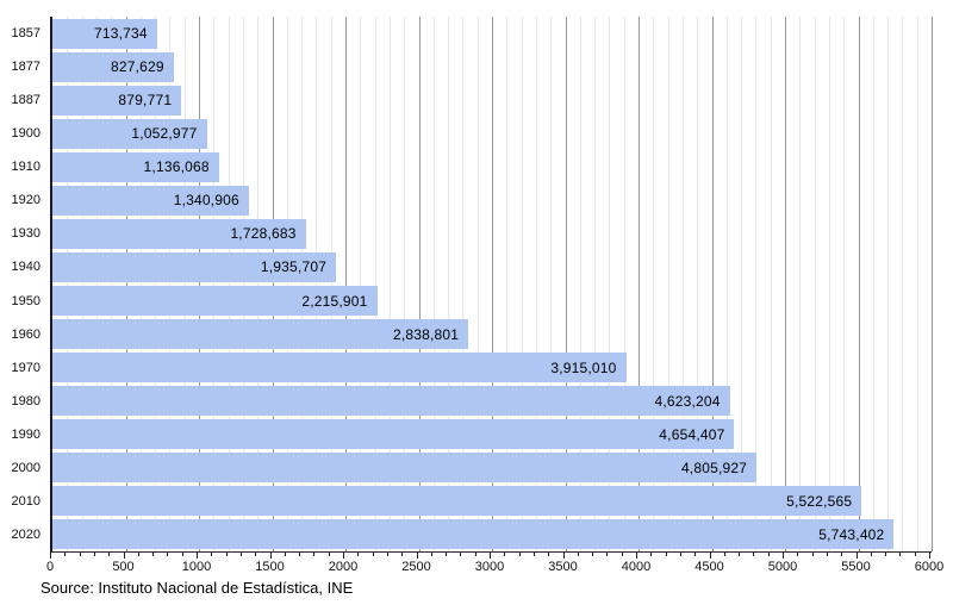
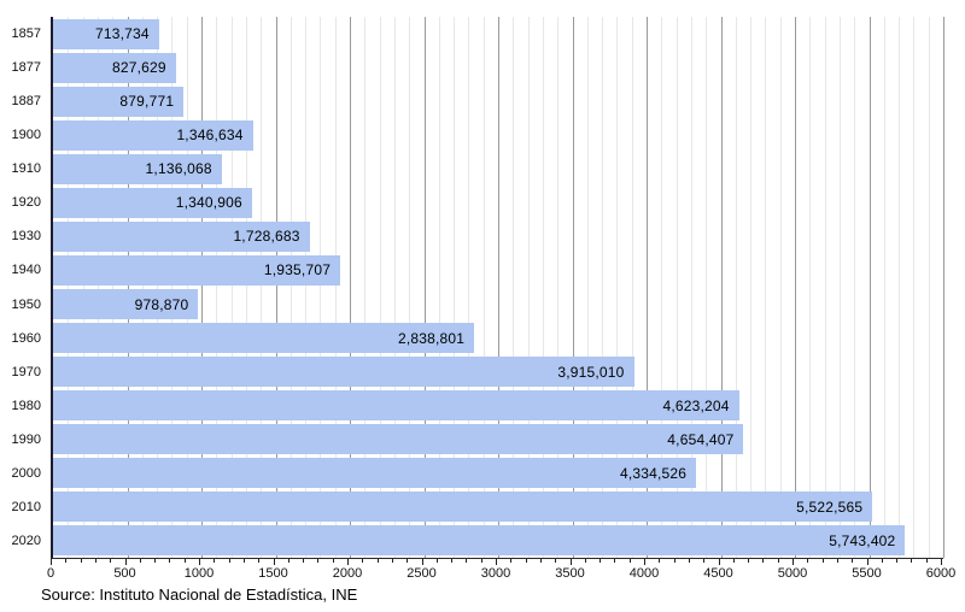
1900: 1,052,977 -> 1,346,634
1950: 2,215,901 -> 978,870
2000: 4,805,927 -> 4,334,526
